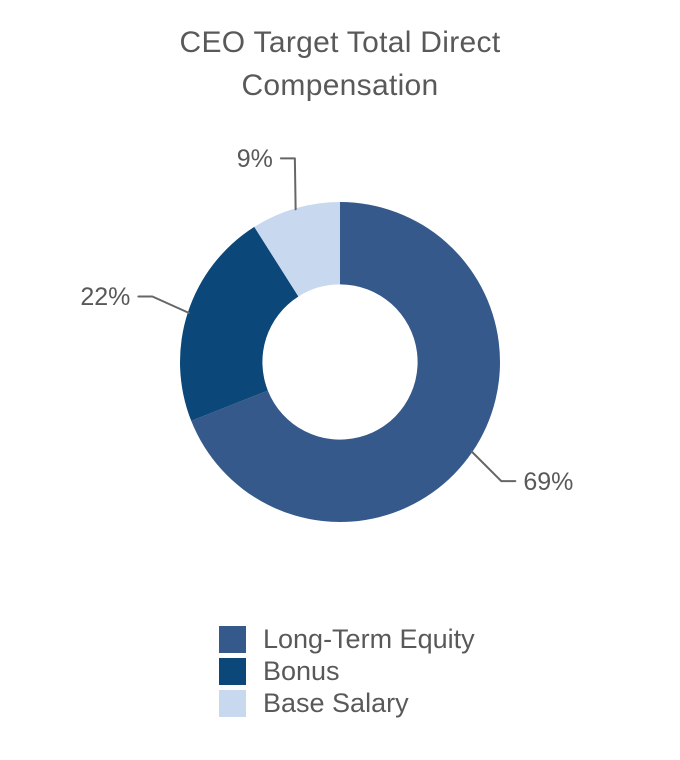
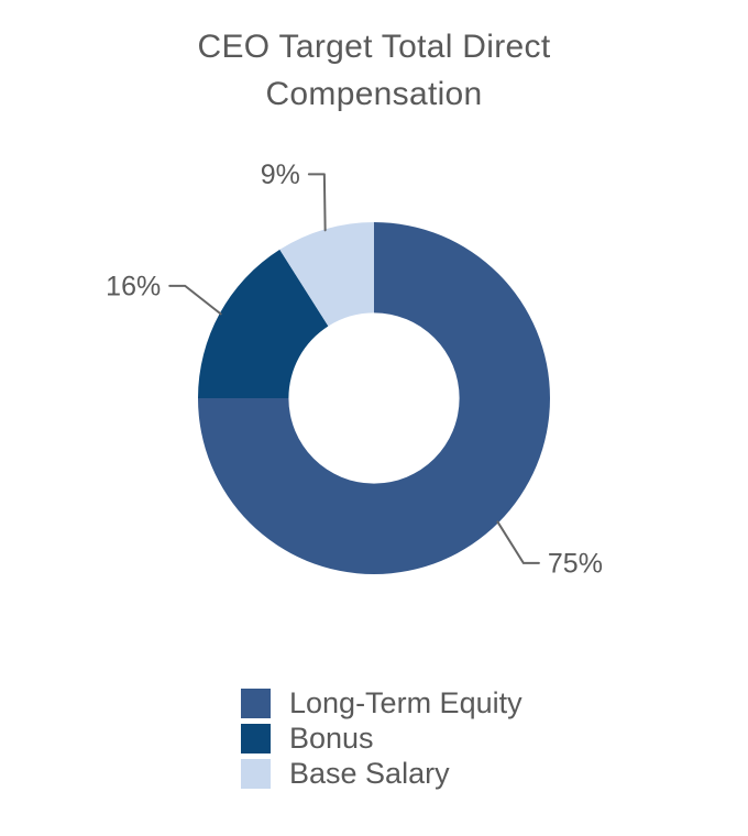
Long-Term Equity: 69% -> 75%
Bonus: 22% -> 16%
